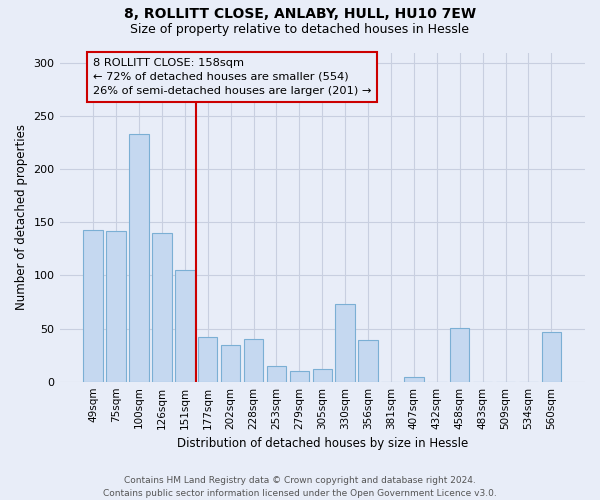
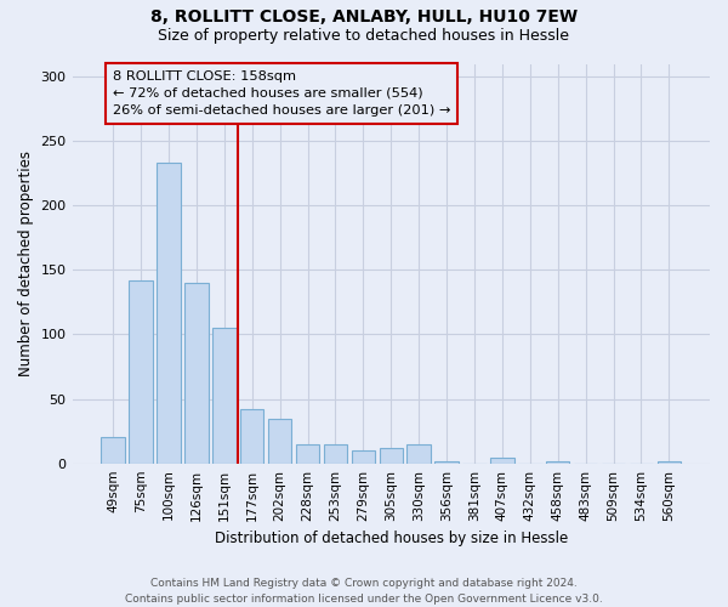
49sqm: 143 -> 20
228sqm: 40 -> 15
330sqm: 73 -> 15
356sqm: 39 -> 2
458sqm: 51 -> 2
560sqm: 47 -> 2
